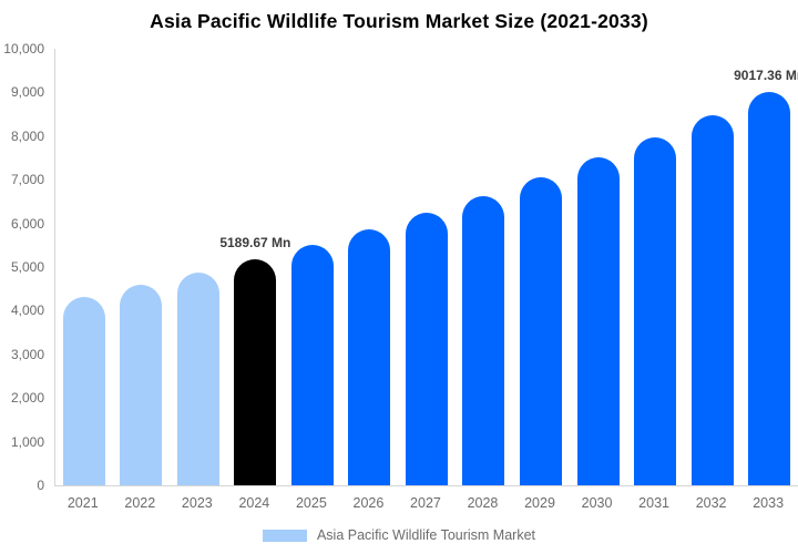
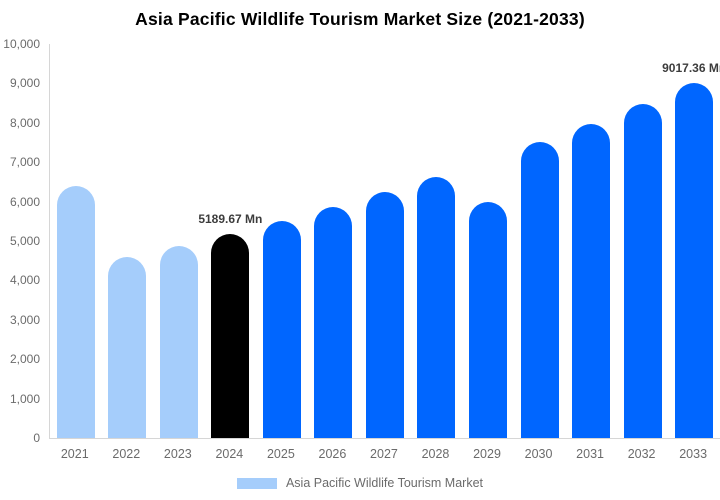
2021: 4300 -> 6400
2029: 7100 -> 6000
